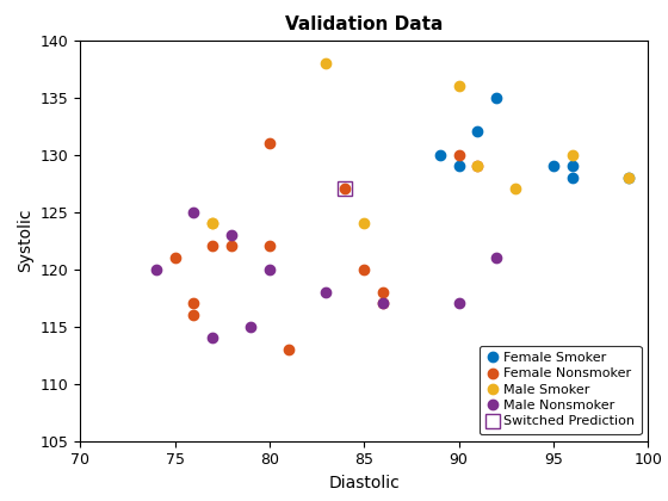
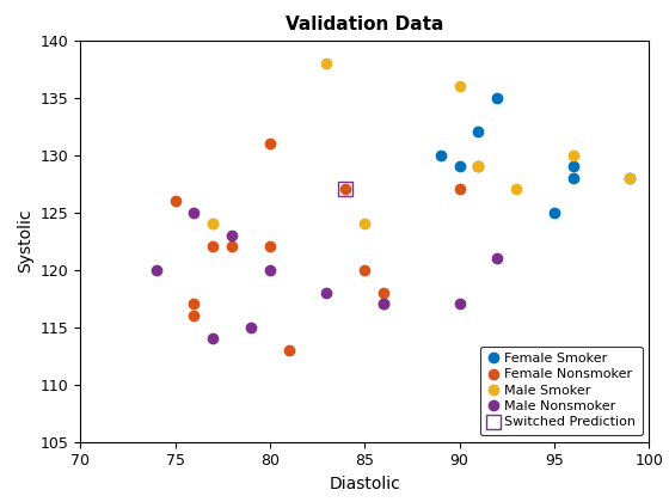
Female Nonsmoker/75: 121 -> 126
Female Nonsmoker/90: 130 -> 127
Female Smoker/95: 129 -> 125
